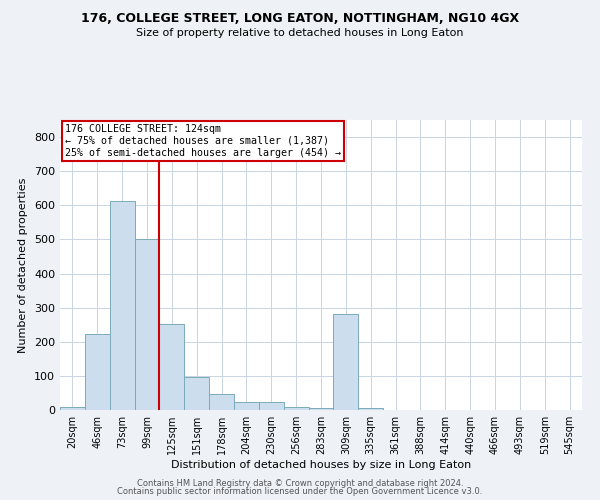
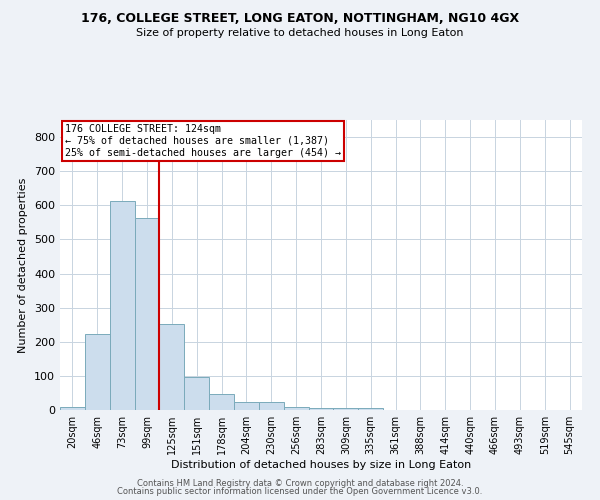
99sqm: 500 -> 563
309sqm: 280 -> 5
